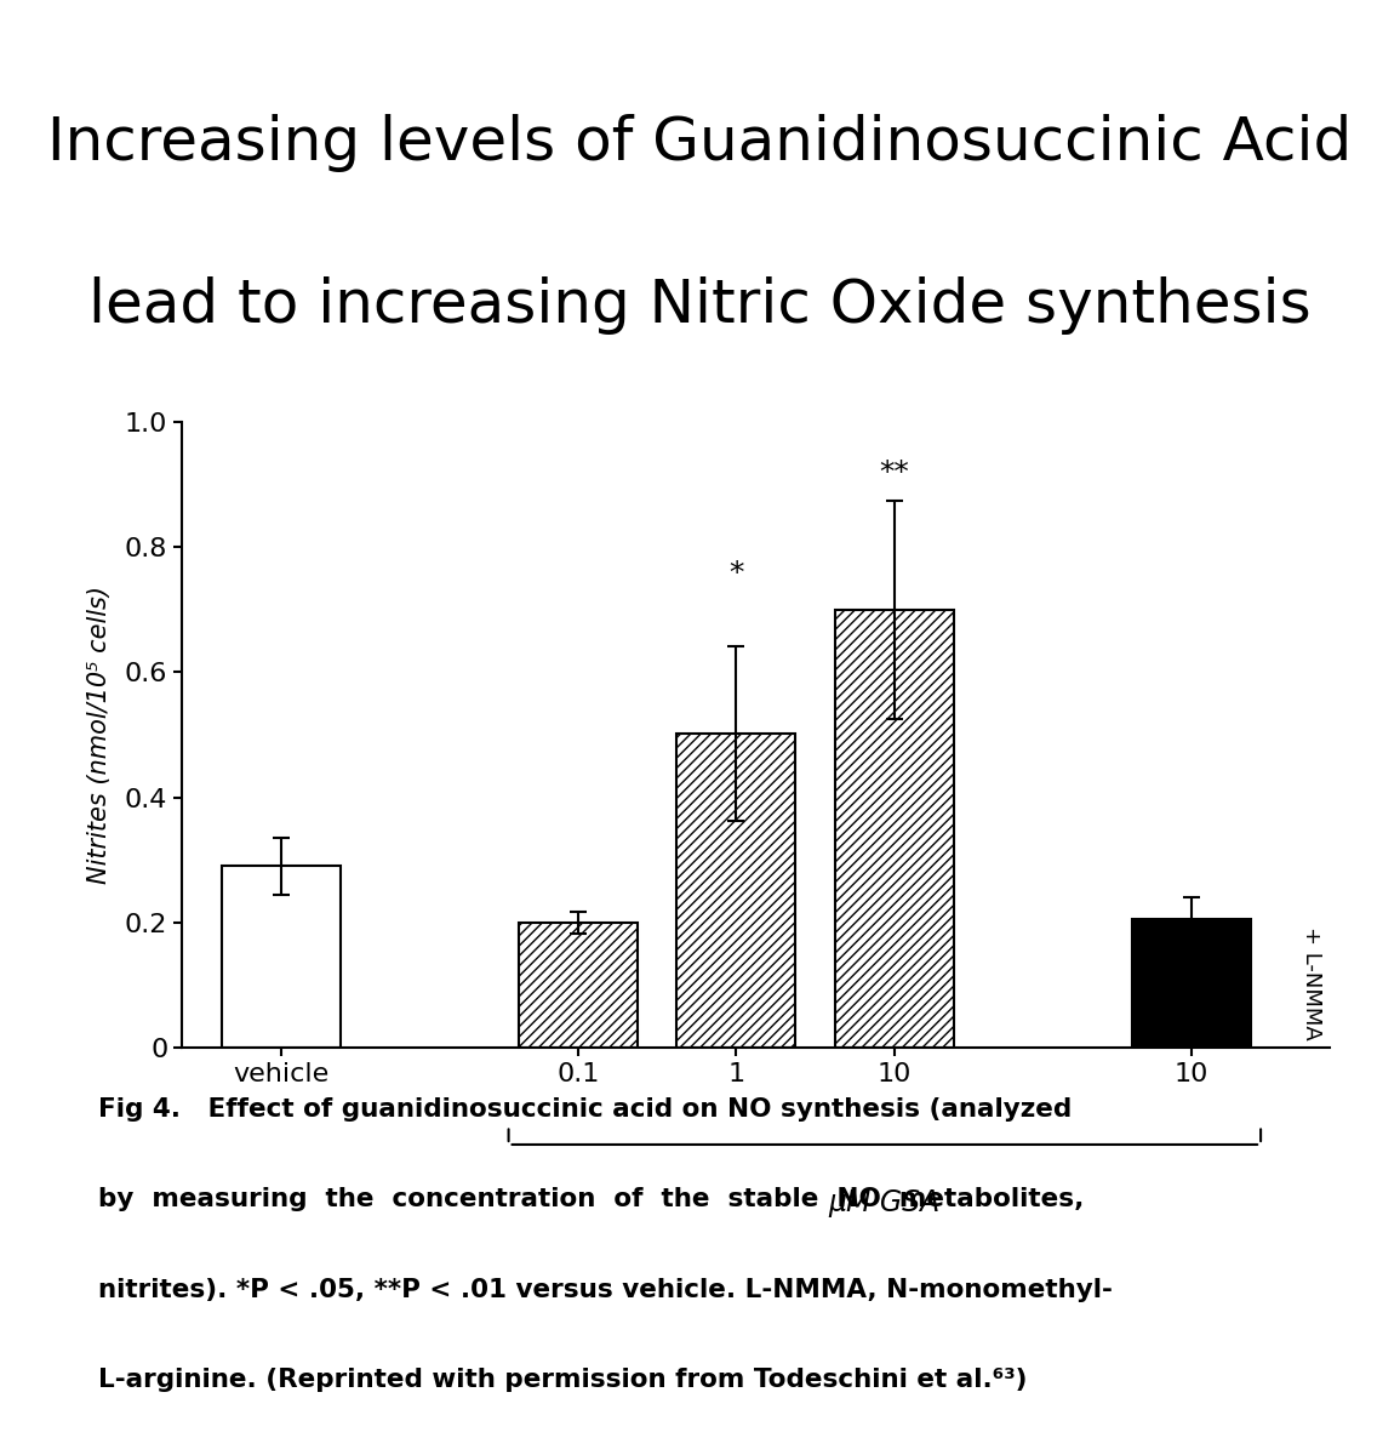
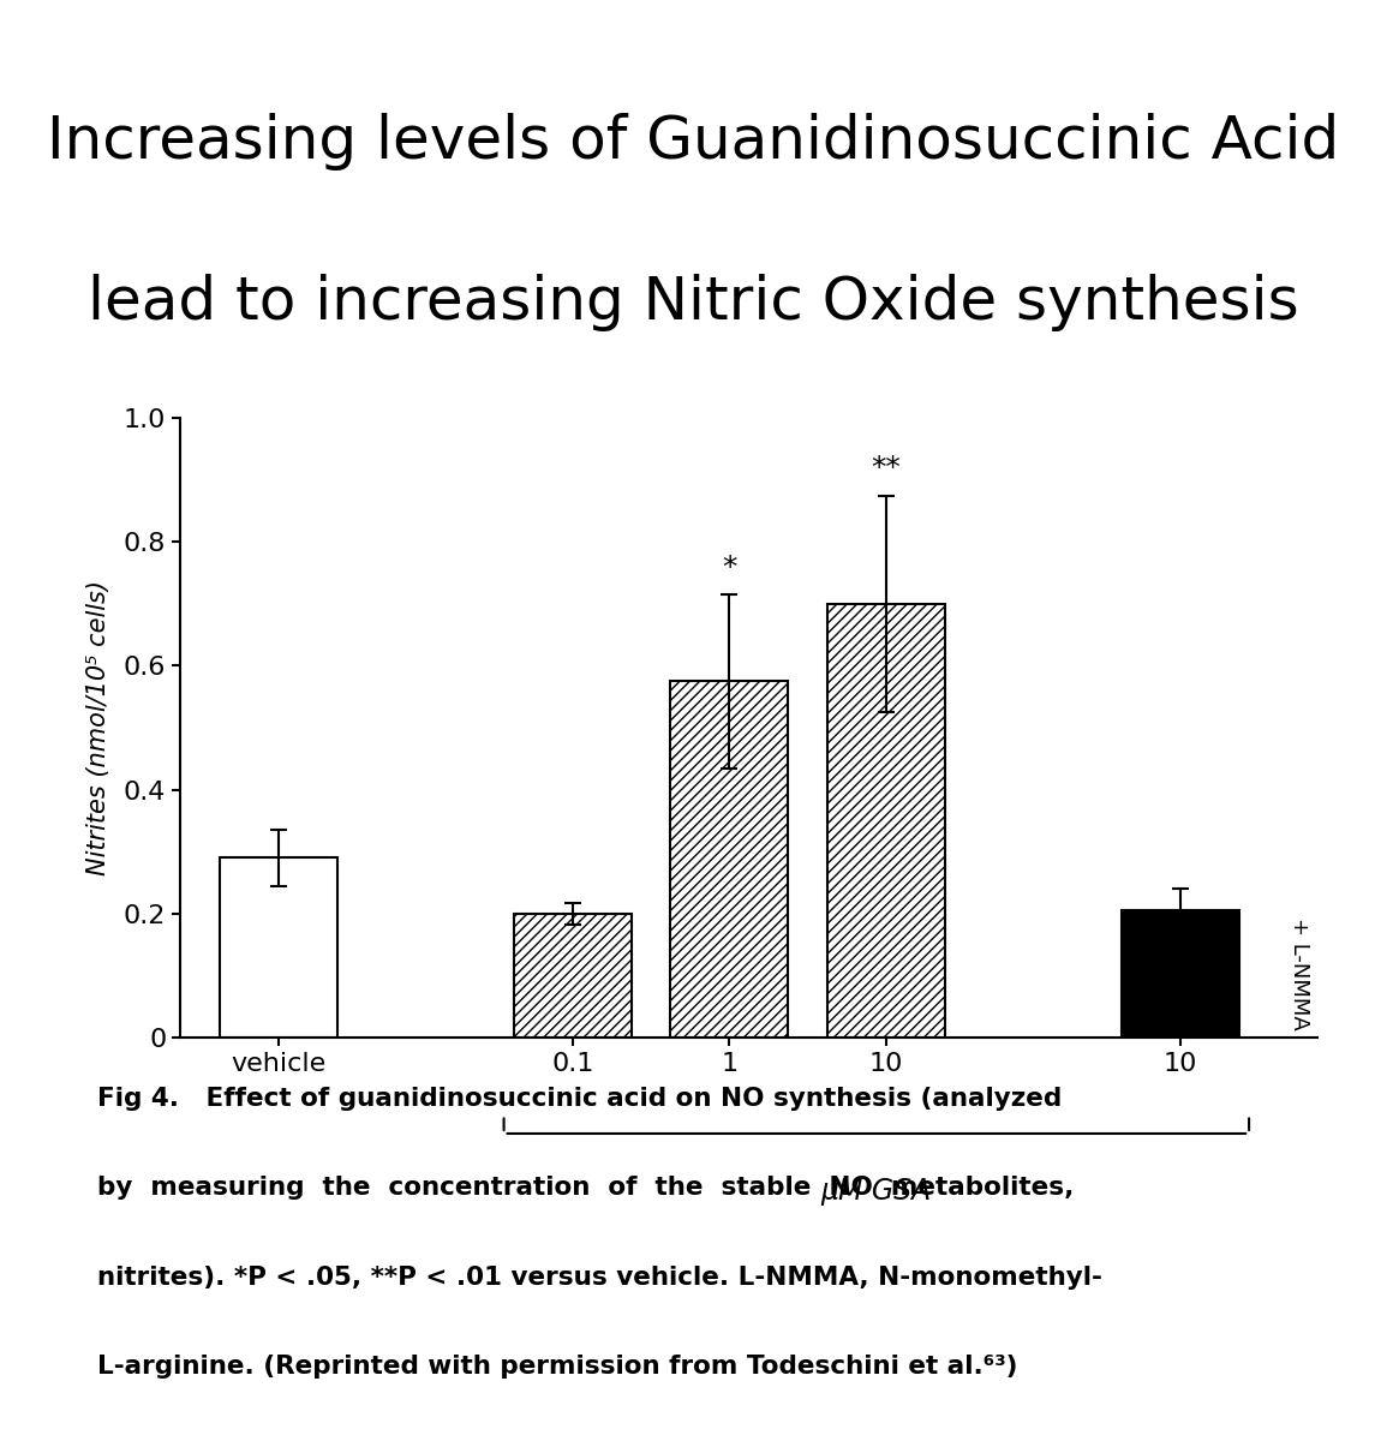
1: 0.502 -> 0.575
